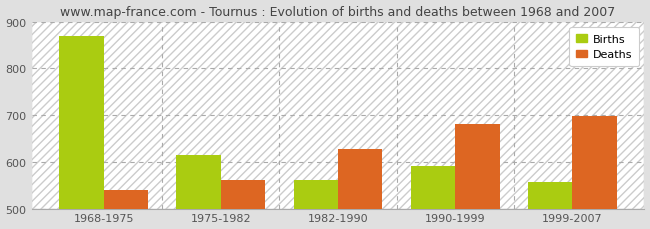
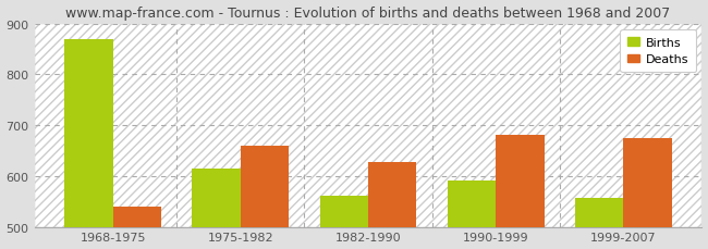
Deaths/1975-1982: 562 -> 660
Deaths/1999-2007: 698 -> 675
